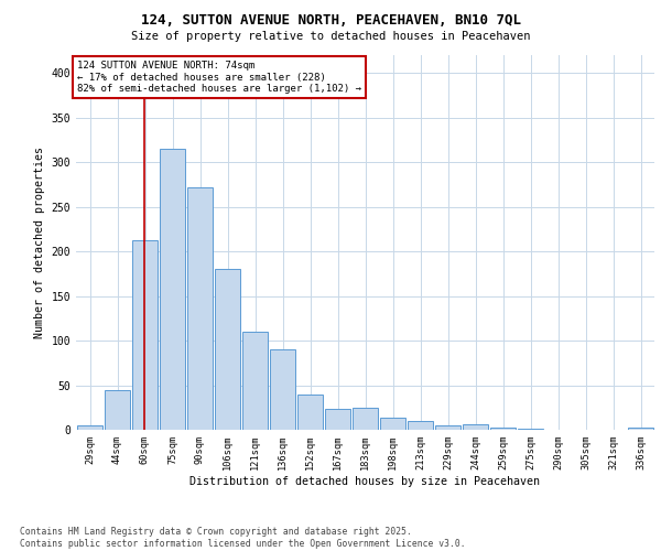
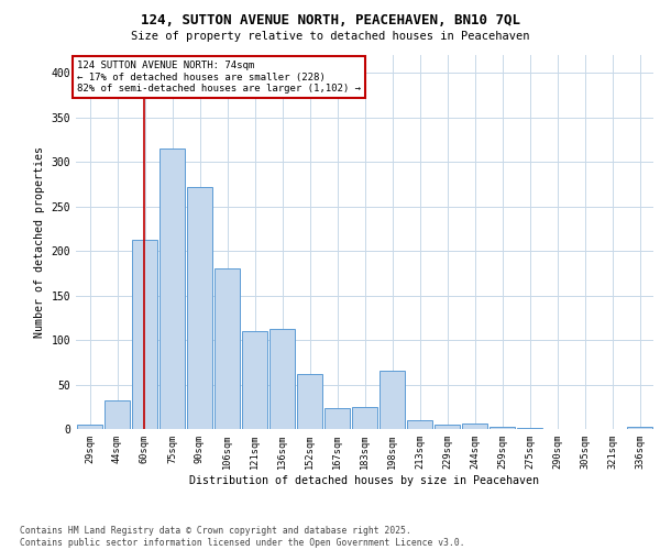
44sqm: 45 -> 32
136sqm: 90 -> 112
152sqm: 40 -> 62
198sqm: 14 -> 66
